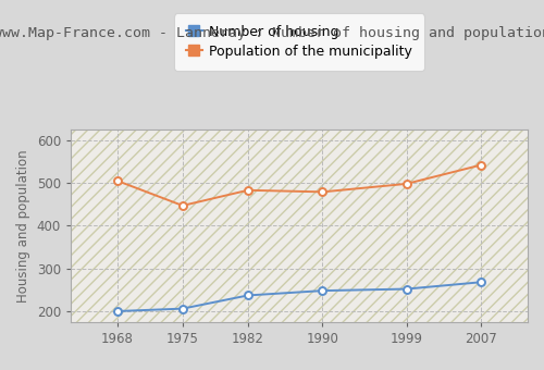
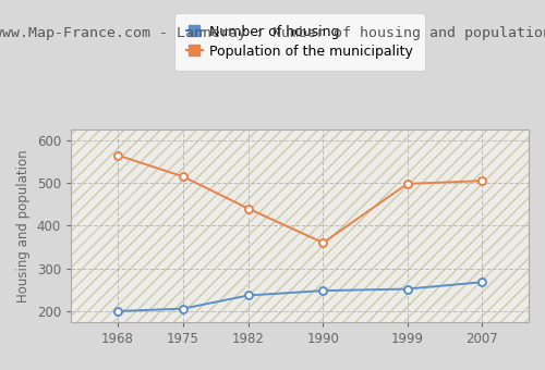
Population of the municipality/1968: 505 -> 565
Population of the municipality/1975: 447 -> 515
Population of the municipality/1982: 483 -> 440
Population of the municipality/1990: 479 -> 360
Population of the municipality/2007: 542 -> 505
